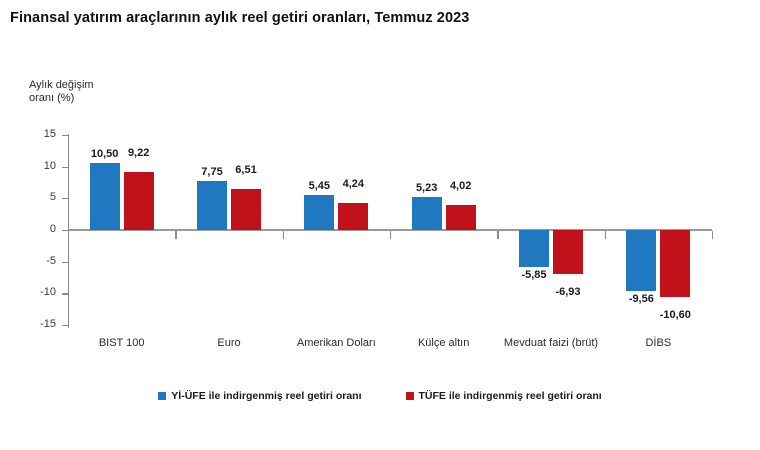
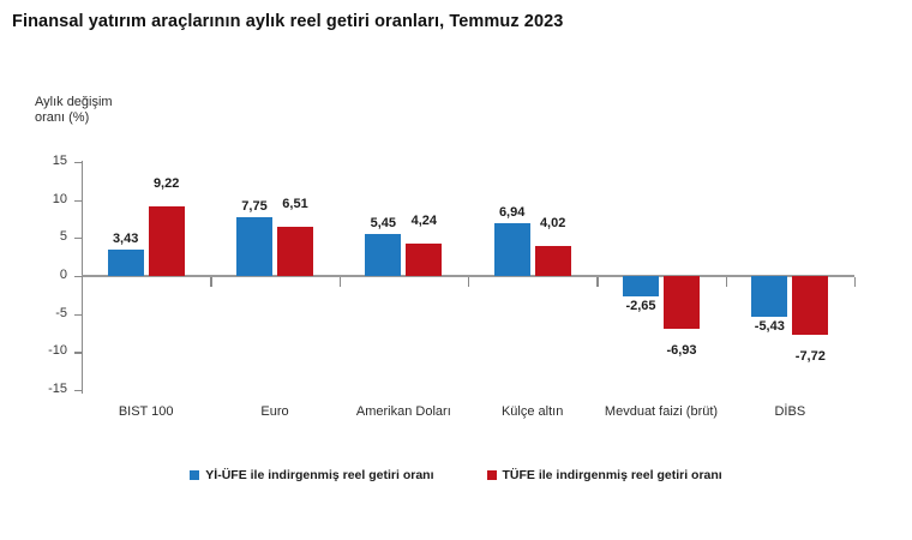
Yİ-ÜFE ile indirgenmiş reel getiri oranı/BIST 100: 10,50 -> 3,43
Yİ-ÜFE ile indirgenmiş reel getiri oranı/Külçe altın: 5,23 -> 6,94
Yİ-ÜFE ile indirgenmiş reel getiri oranı/Mevduat faizi (brüt): -5,85 -> -2,65
Yİ-ÜFE ile indirgenmiş reel getiri oranı/DİBS: -9,56 -> -5,43
TÜFE ile indirgenmiş reel getiri oranı/DİBS: -10,60 -> -7,72
